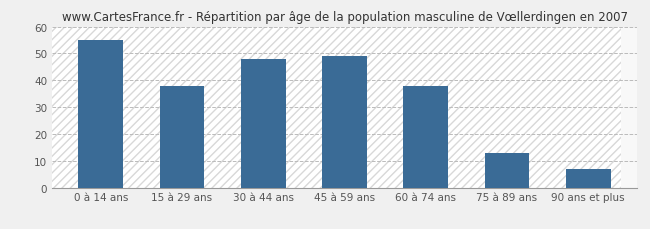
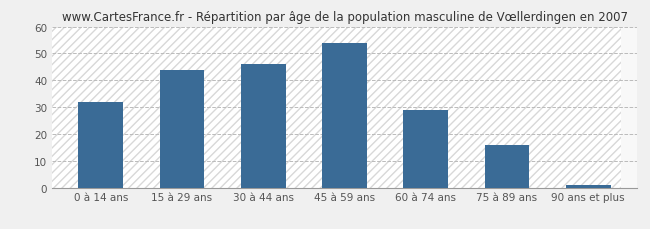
0 à 14 ans: 55 -> 32
15 à 29 ans: 38 -> 44
30 à 44 ans: 48 -> 46
45 à 59 ans: 49 -> 54
60 à 74 ans: 38 -> 29
75 à 89 ans: 13 -> 16
90 ans et plus: 7 -> 1
